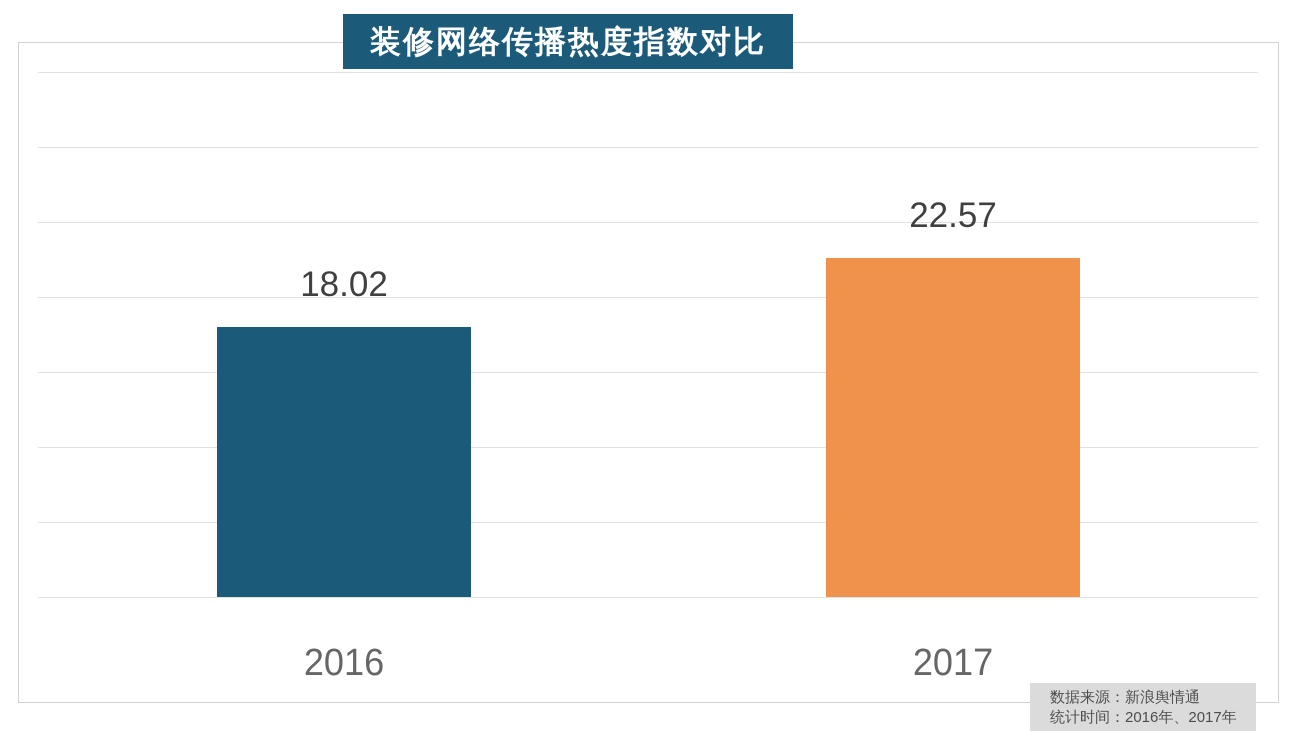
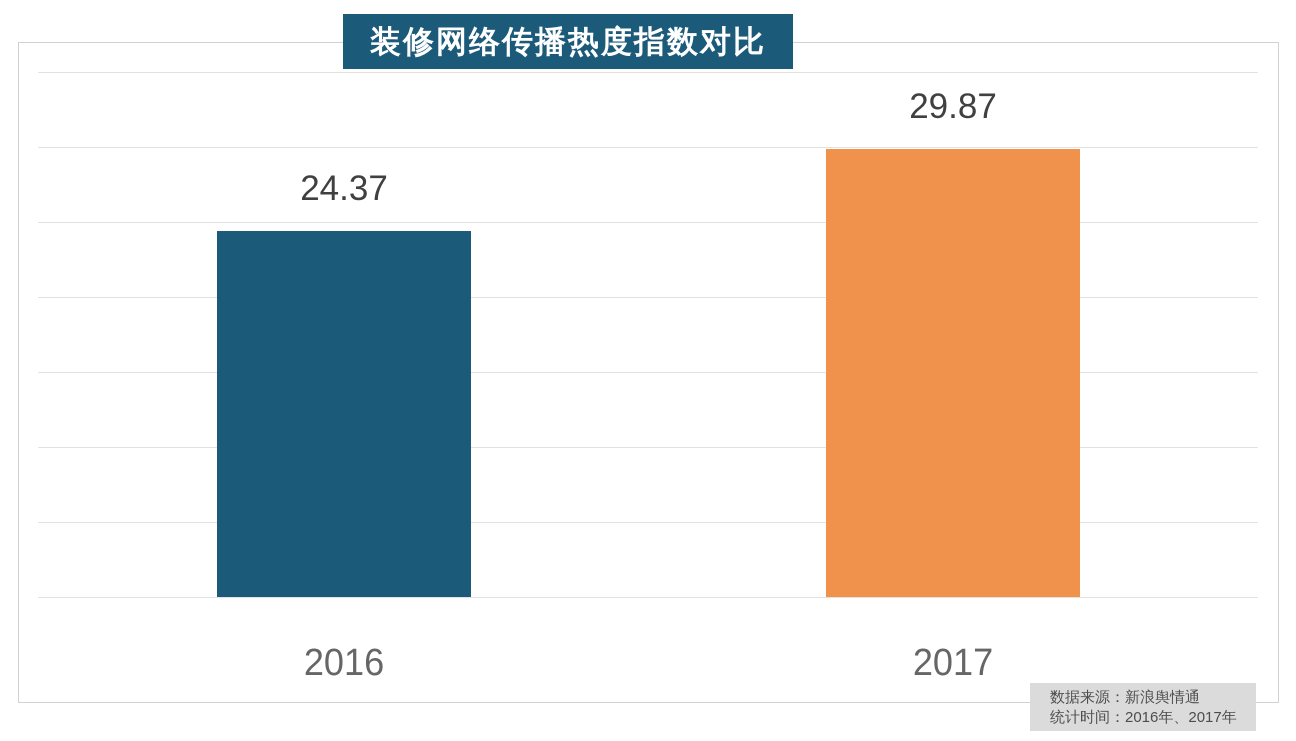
2016: 18.02 -> 24.37
2017: 22.57 -> 29.87
